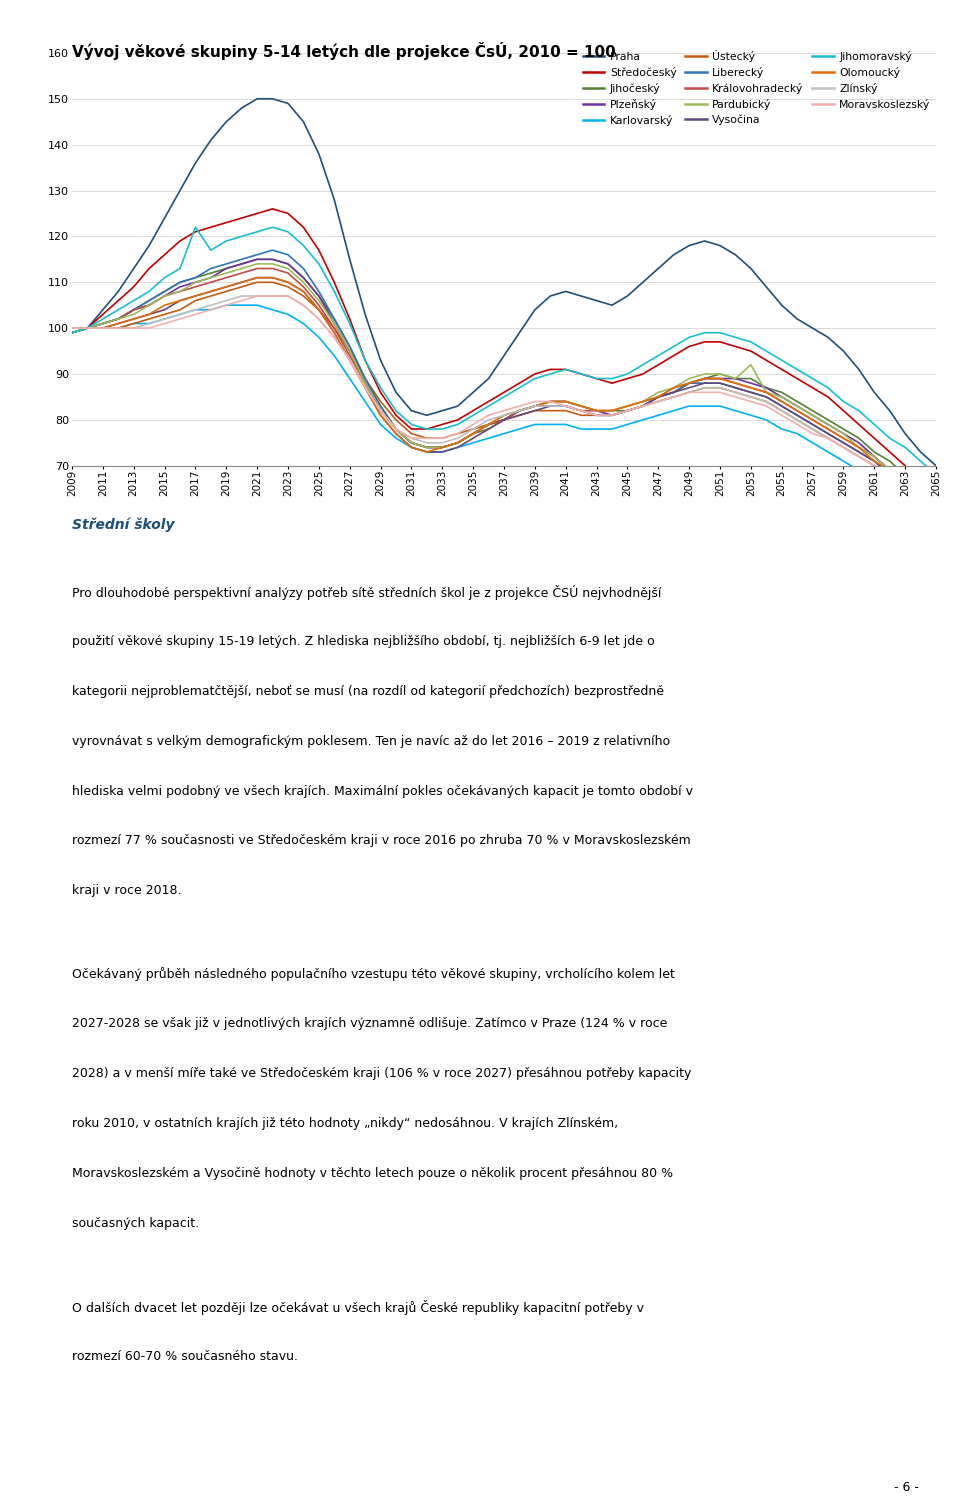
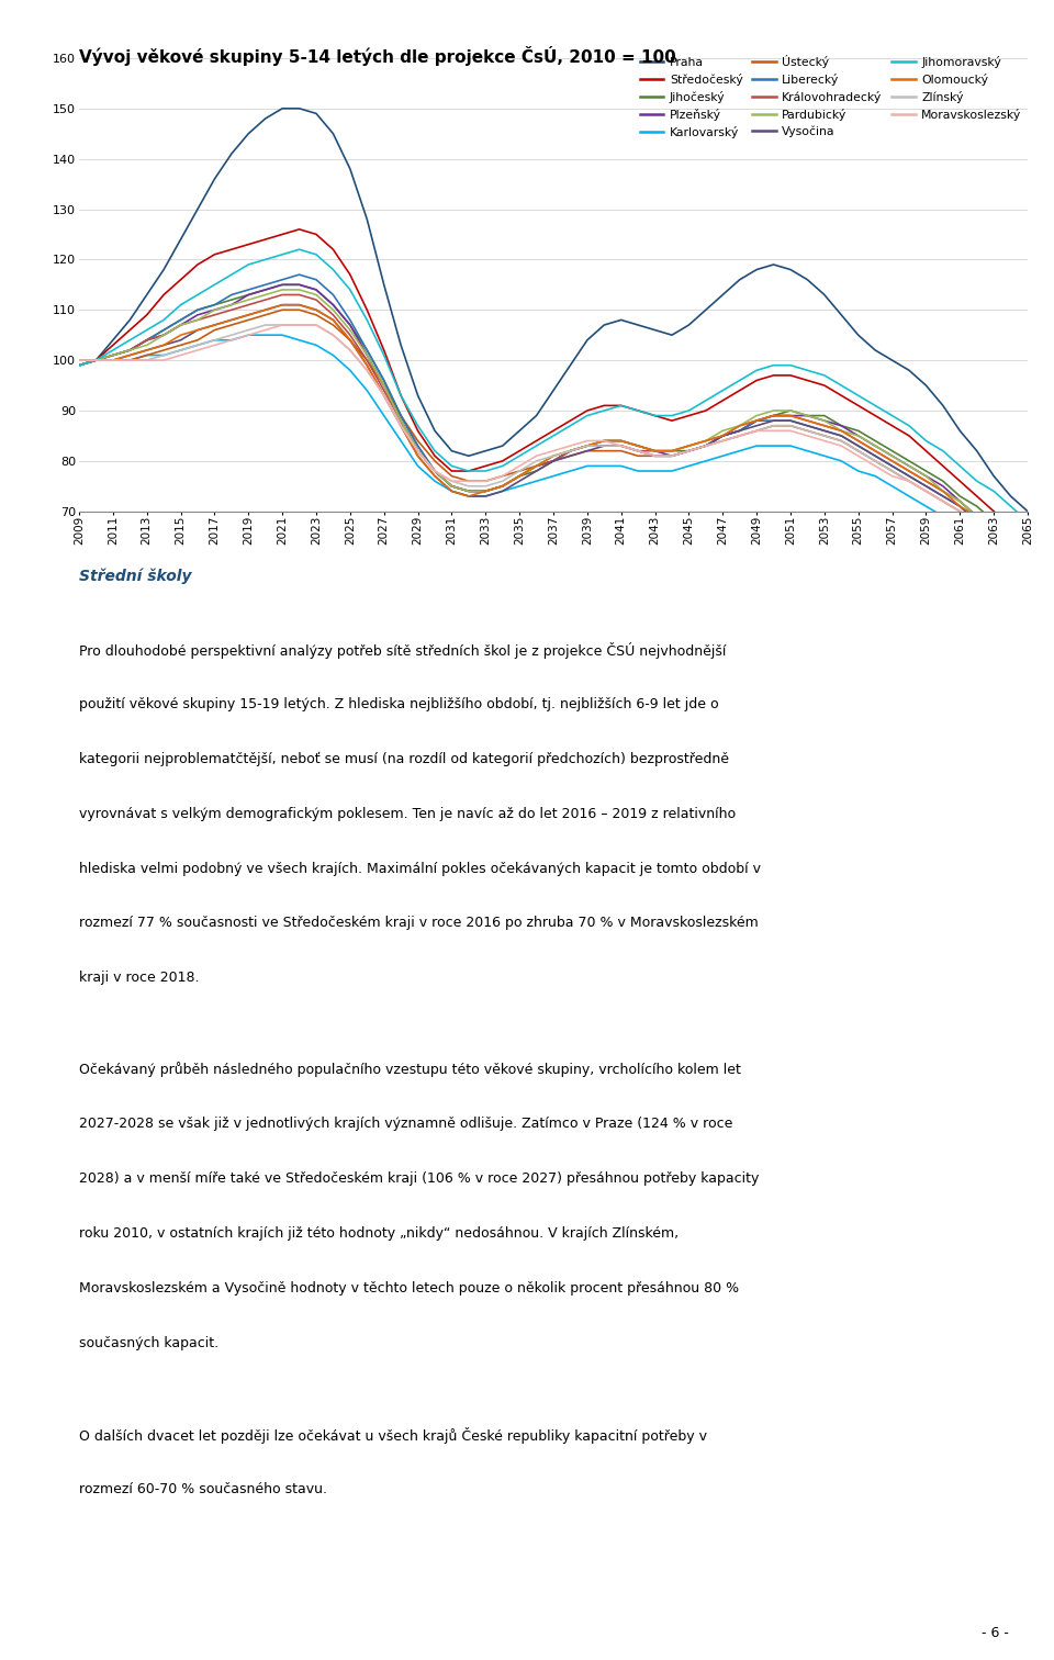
Jihomoravský/2017: 122 -> 115
Pardubický/2053: 92 -> 88
